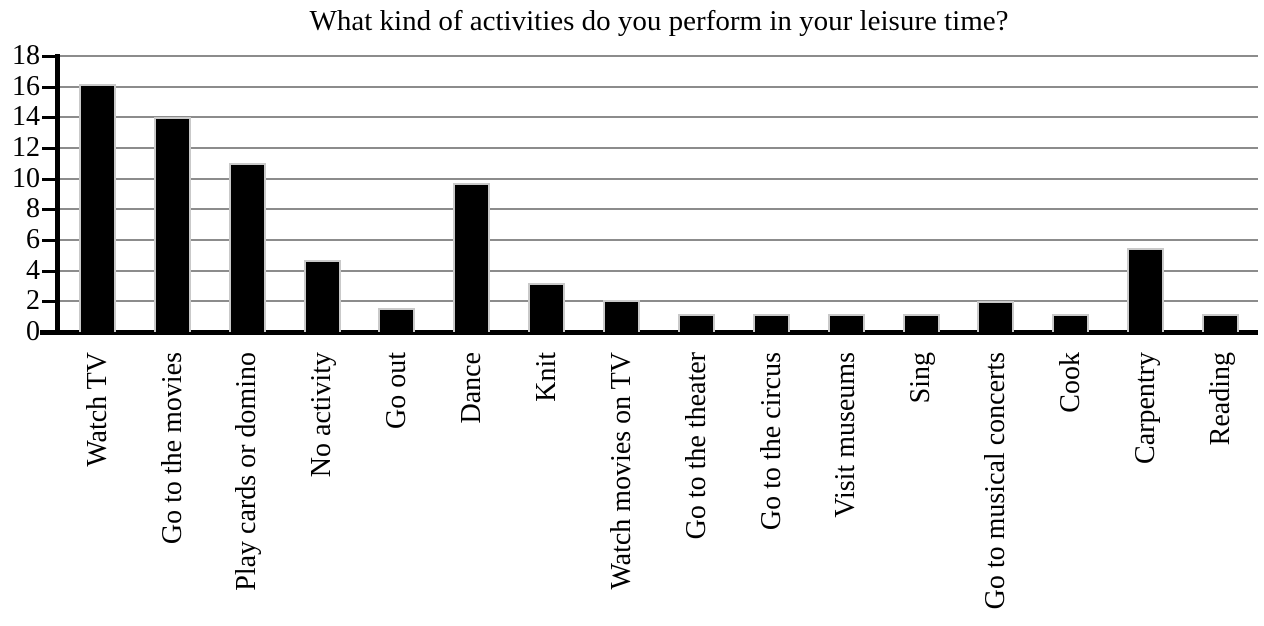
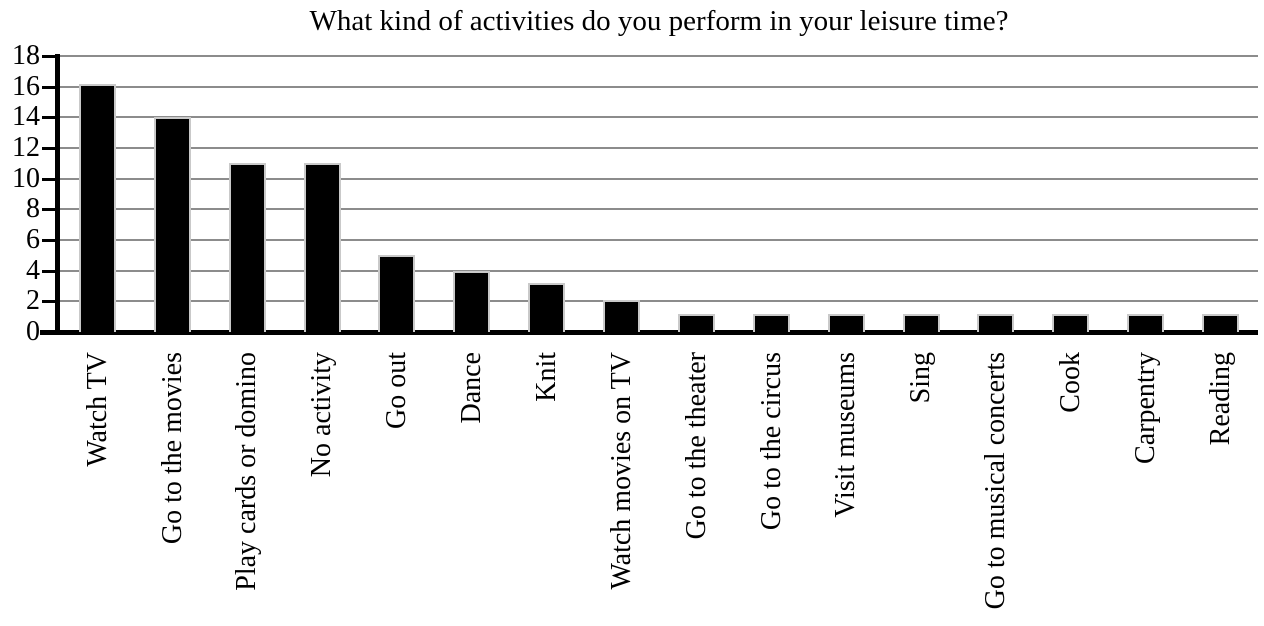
No activity: 4.7 -> 11.0
Go out: 1.6 -> 5.0
Dance: 9.7 -> 4.0
Go to musical concerts: 2.0 -> 1.2
Carpentry: 5.5 -> 1.2
